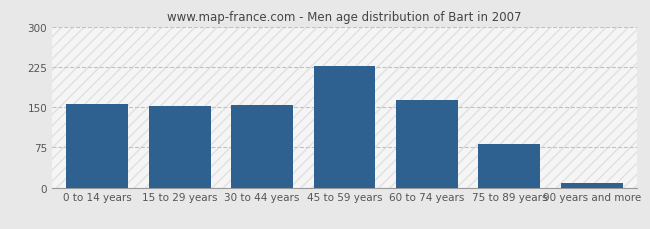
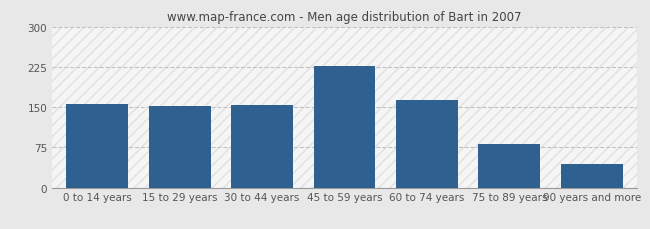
90 years and more: 8 -> 44
